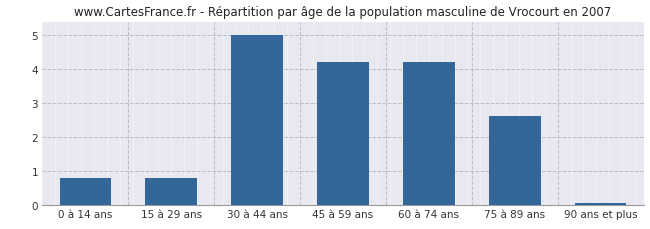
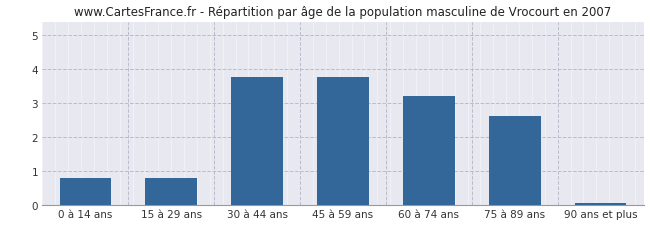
30 à 44 ans: 5.00 -> 3.75
45 à 59 ans: 4.20 -> 3.75
60 à 74 ans: 4.20 -> 3.20
